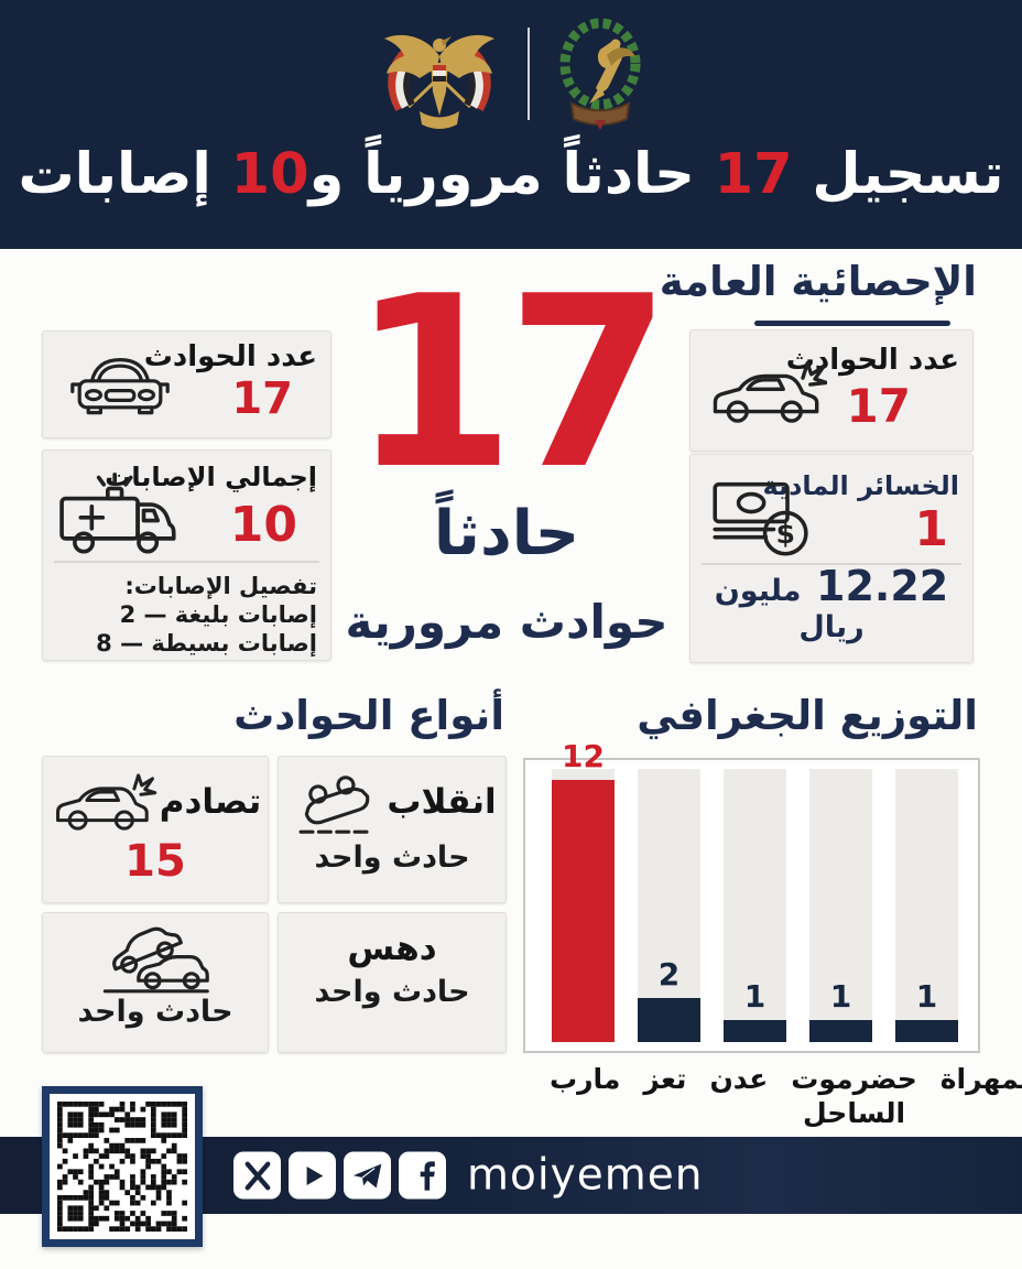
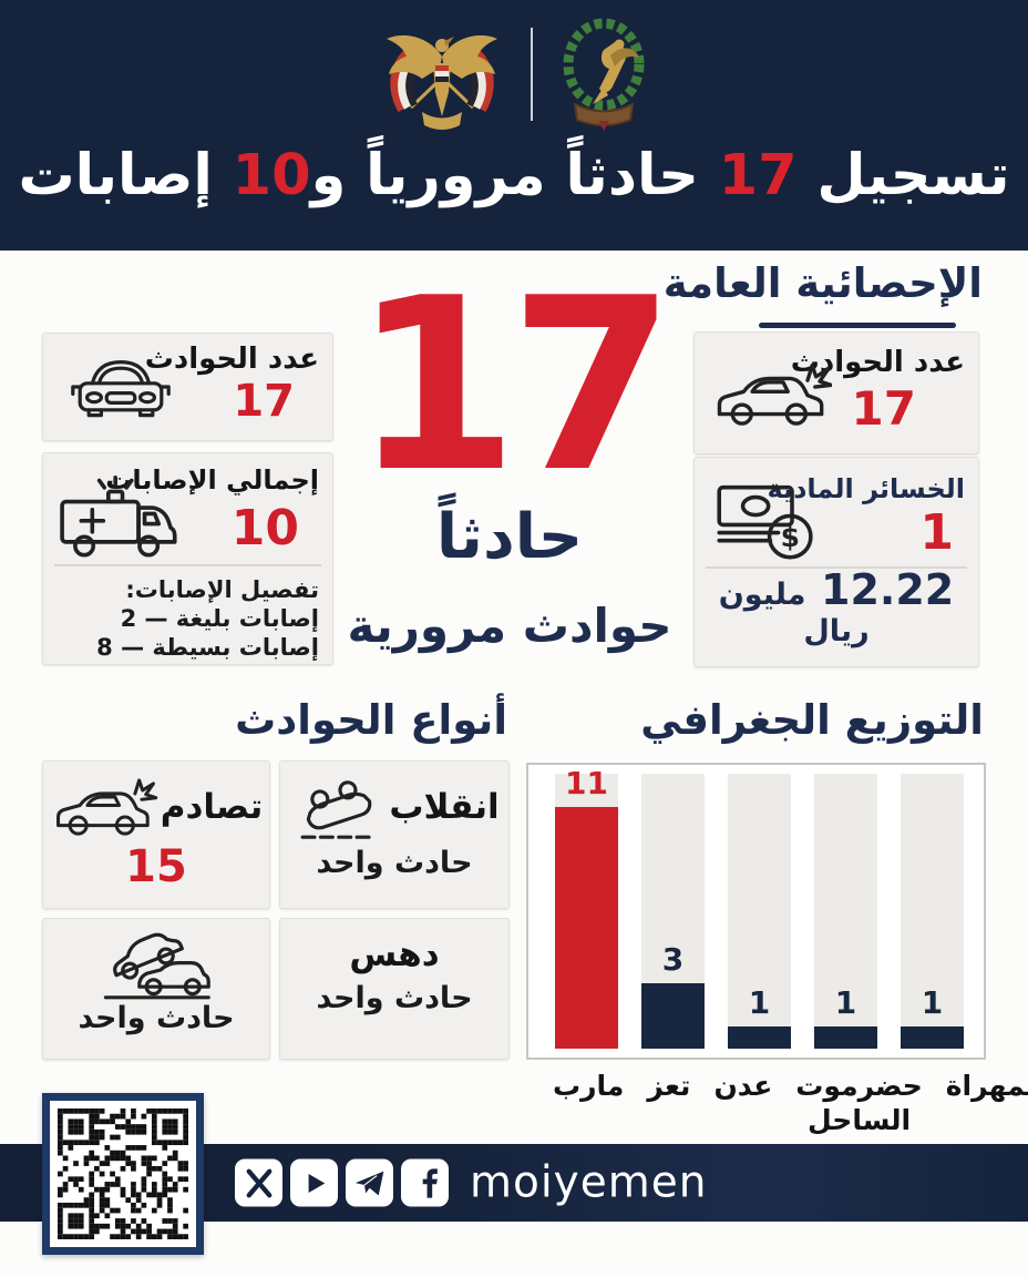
مارب: 12 -> 11
تعز: 2 -> 3
